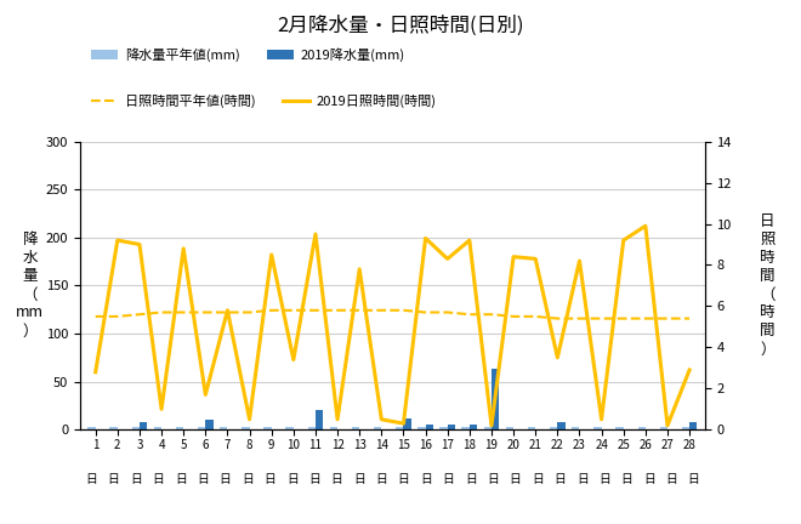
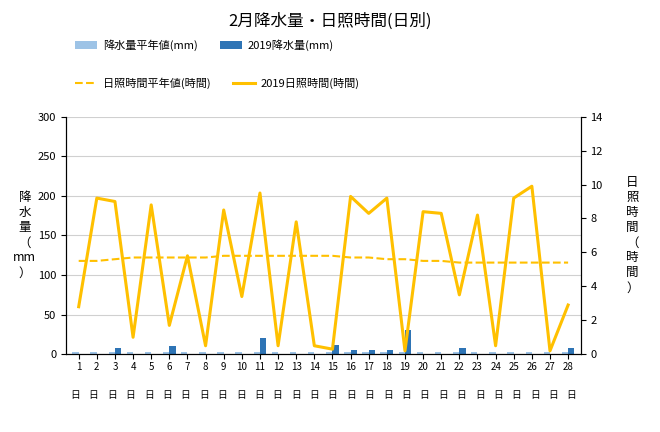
2019降水量(mm)/19: 64 -> 30
